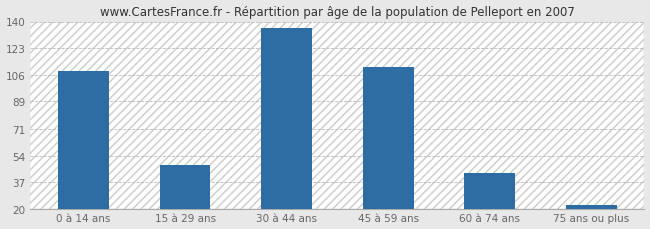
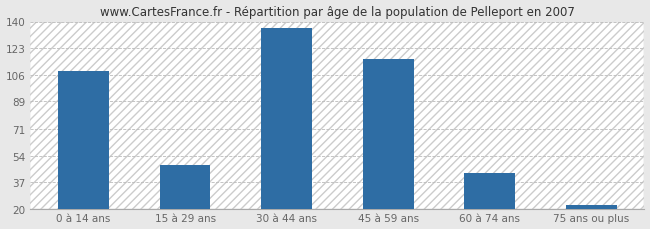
45 à 59 ans: 111 -> 116
